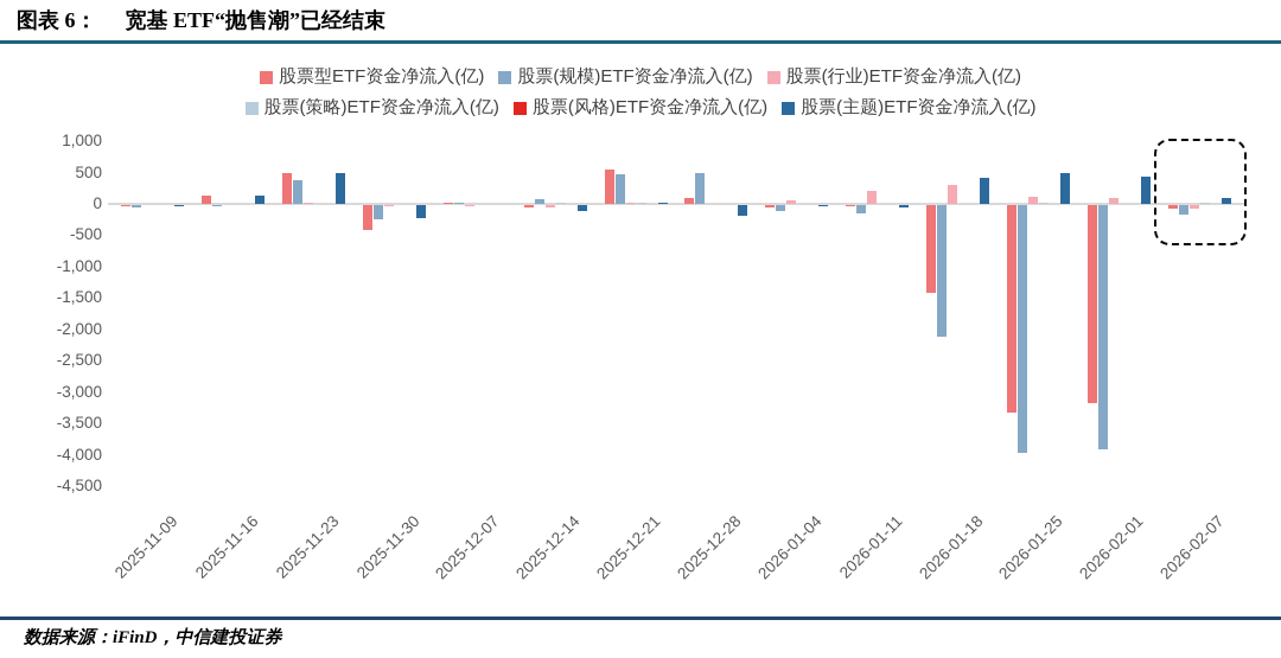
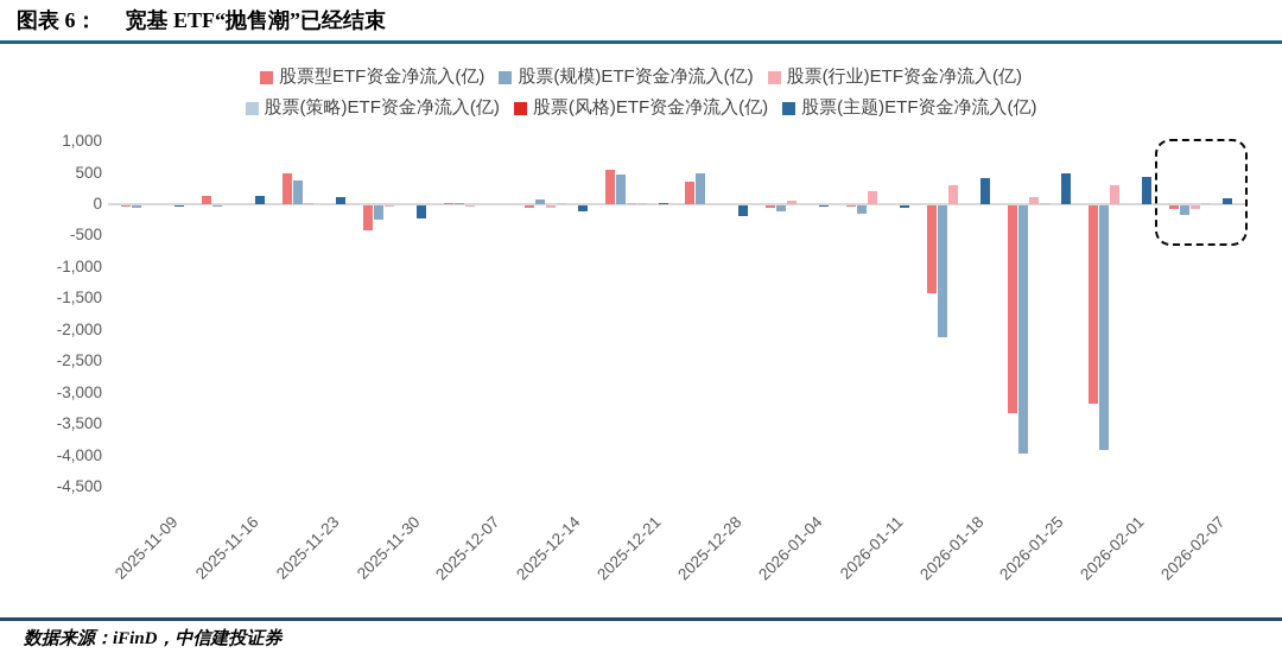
股票(主题)ETF资金净流入(亿)/2025-11-23: 500 -> 100
股票型ETF资金净流入(亿)/2025-12-28: 100 -> 400
股票(行业)ETF资金净流入(亿)/2026-02-01: 100 -> 300
